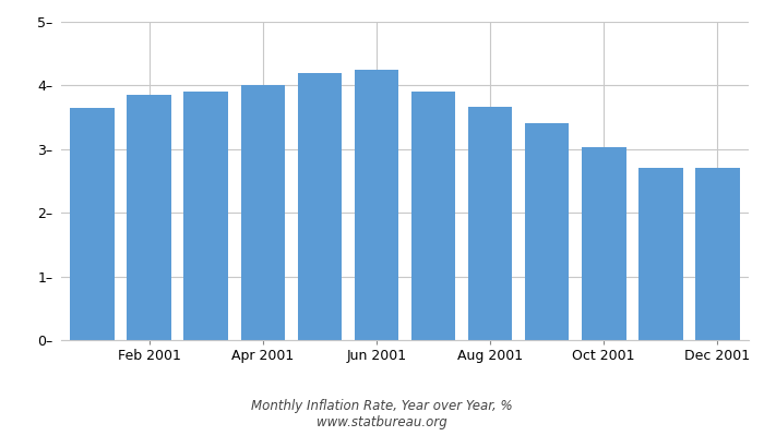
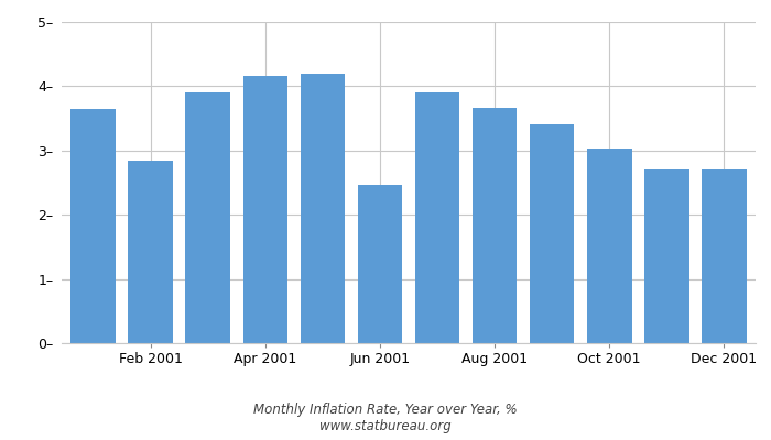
Feb 2001: 3.85– -> 2.84–
Apr 2001: 4.00– -> 4.16–
Jun 2001: 4.25– -> 2.46–
